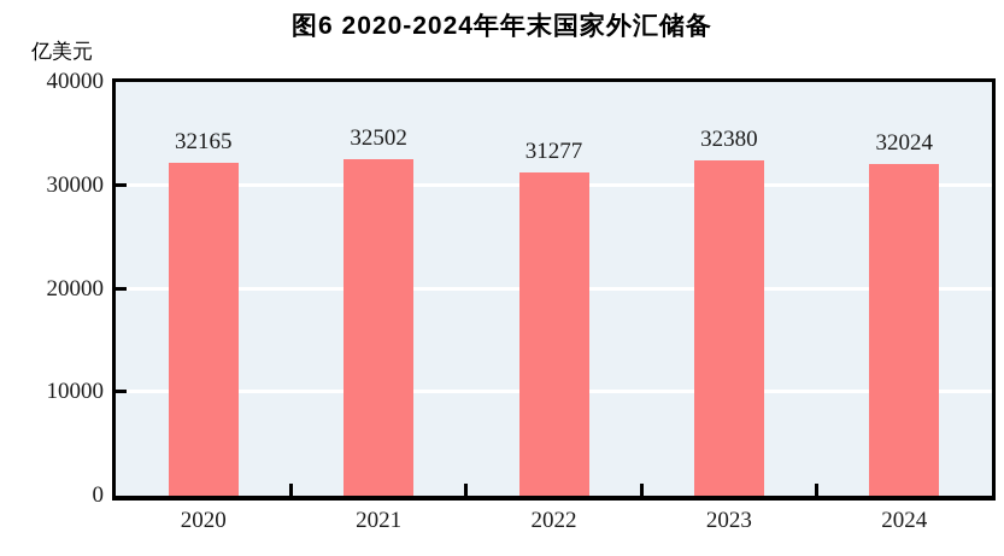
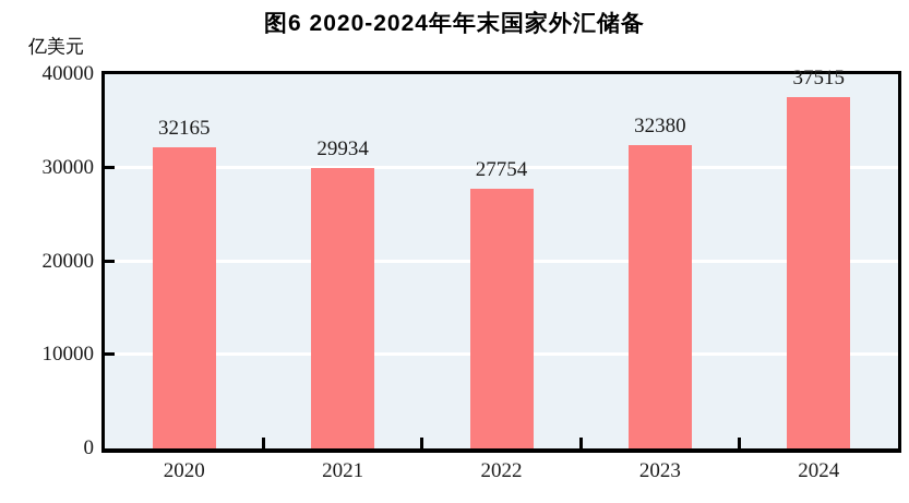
2021: 32502 -> 29934
2022: 31277 -> 27754
2024: 32024 -> 37515
